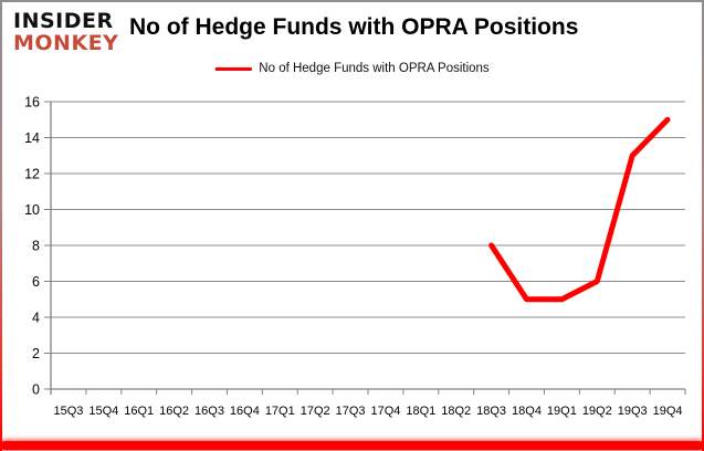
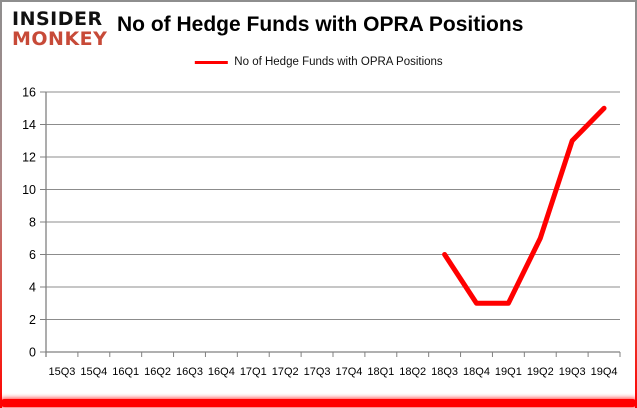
18Q3: 8 -> 6
18Q4: 5 -> 3
19Q1: 5 -> 3
19Q2: 6 -> 7
